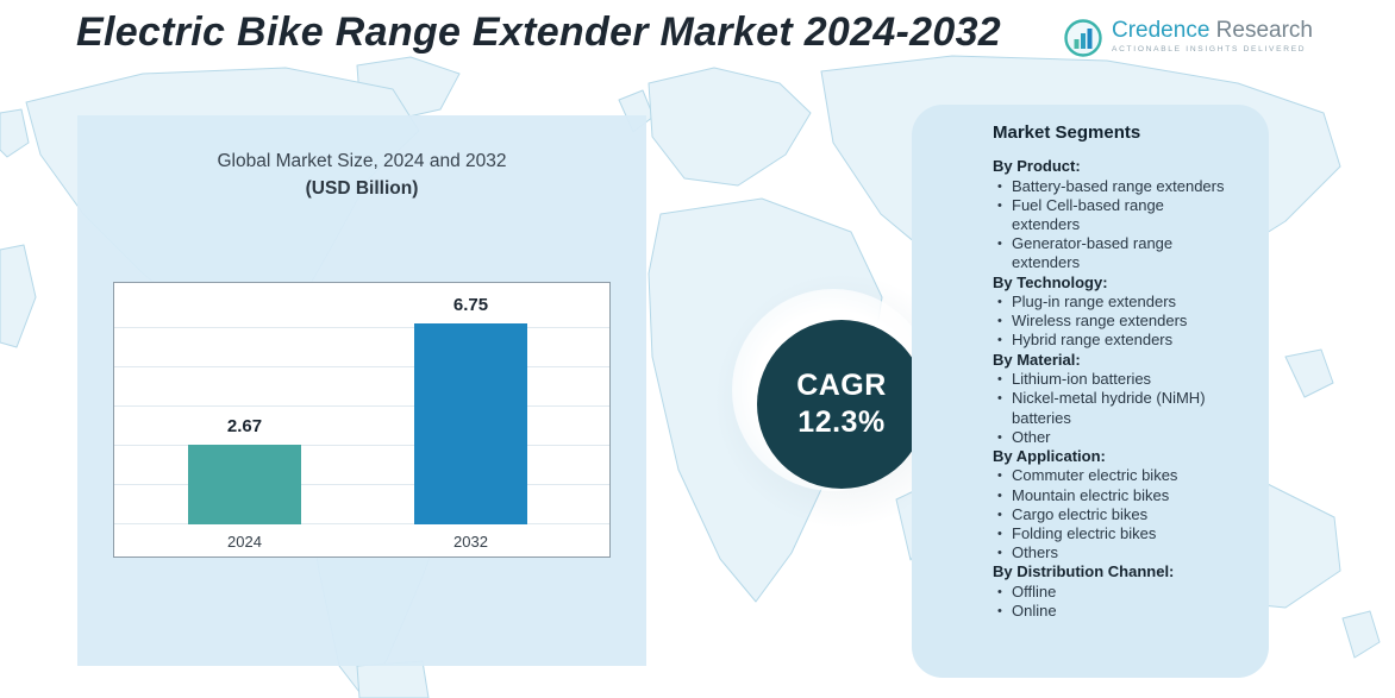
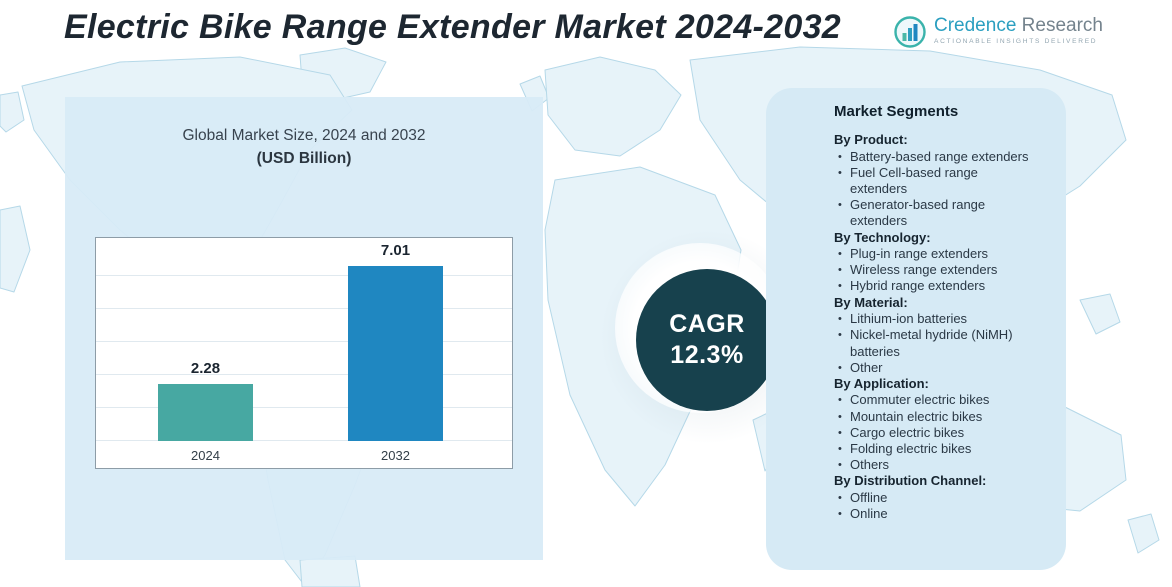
2024: 2.67 -> 2.28
2032: 6.75 -> 7.01
